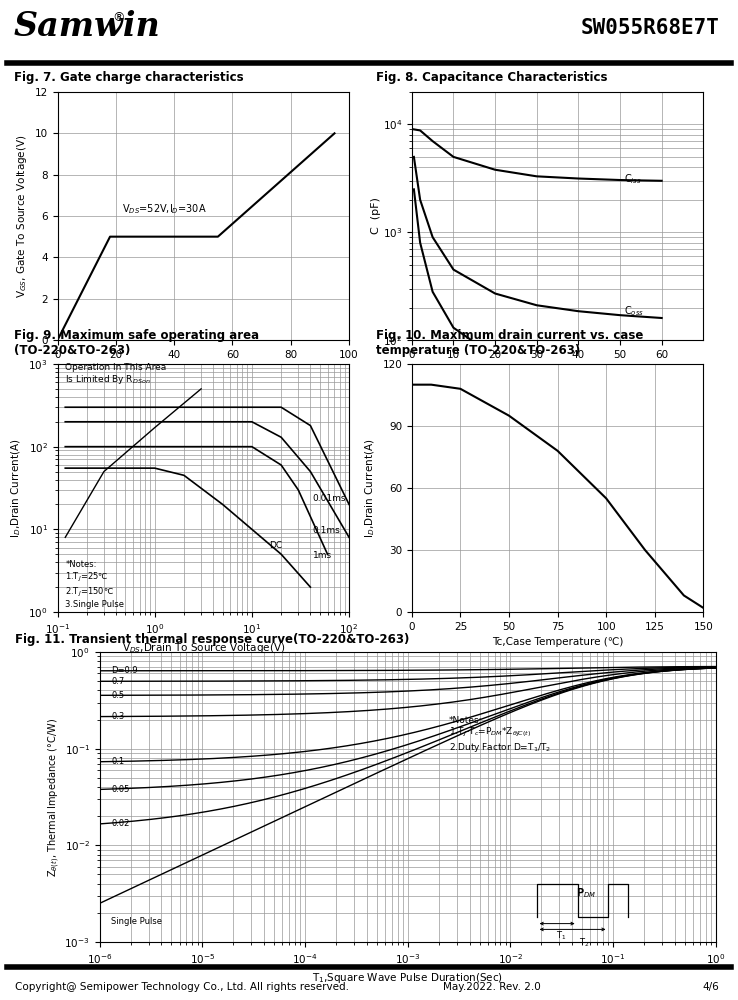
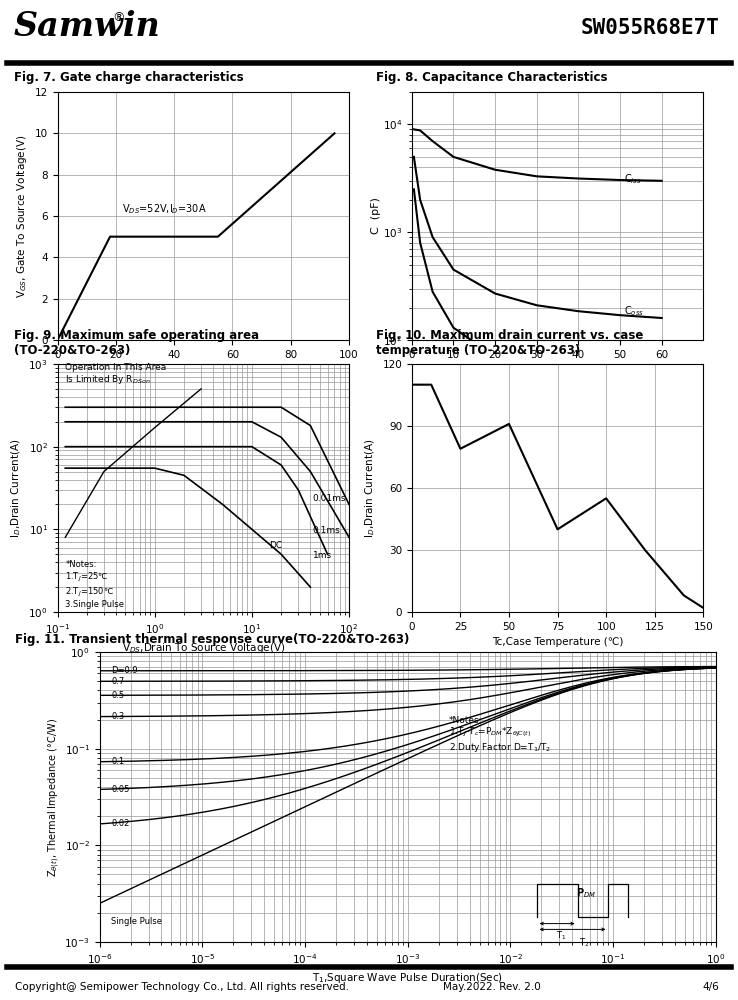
25: 108 -> 79
50: 95 -> 91
75: 78 -> 40
